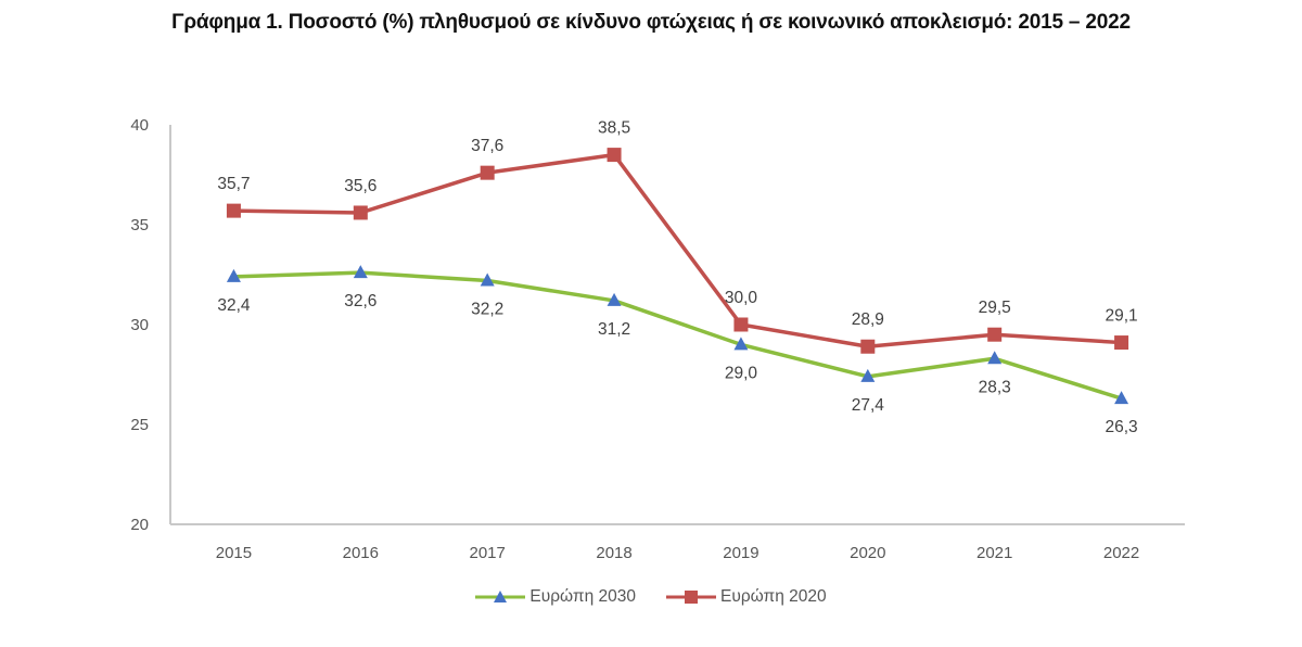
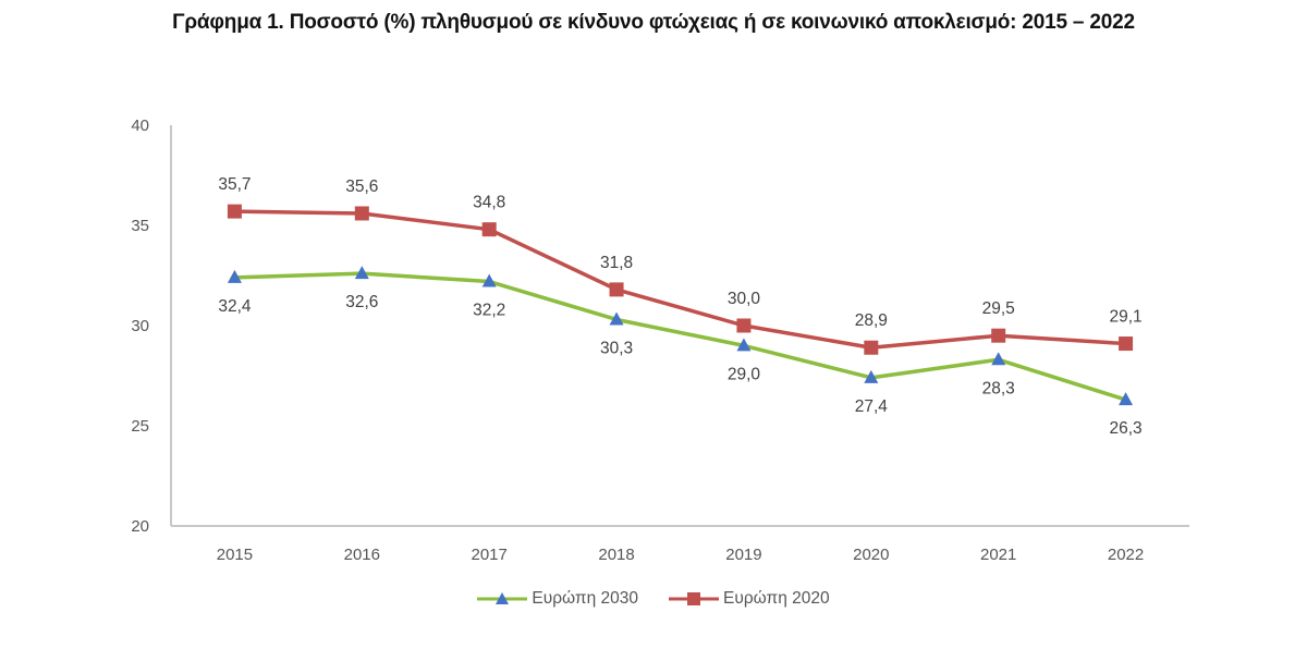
Ευρώπη 2020/2017: 37,6 -> 34,8
Ευρώπη 2030/2018: 31,2 -> 30,3
Ευρώπη 2020/2018: 38,5 -> 31,8
